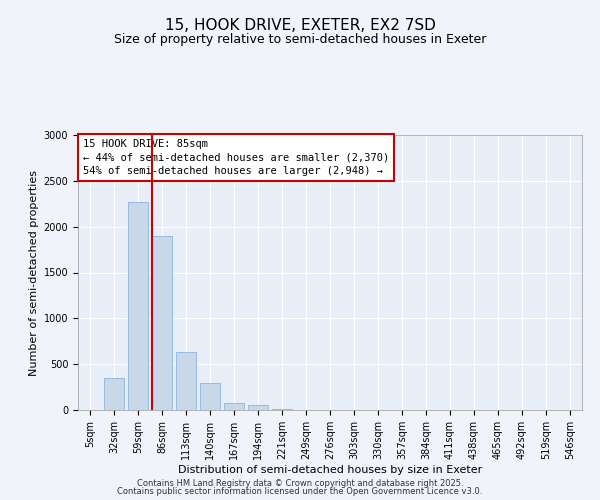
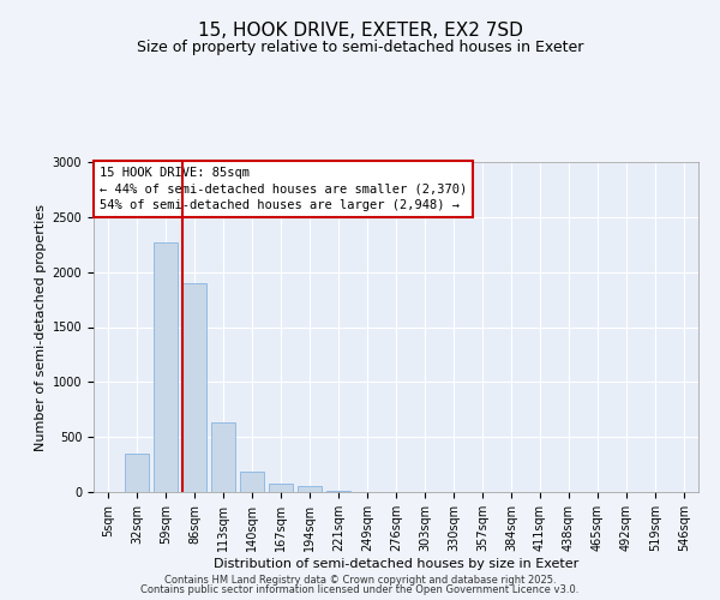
140sqm: 300 -> 180
